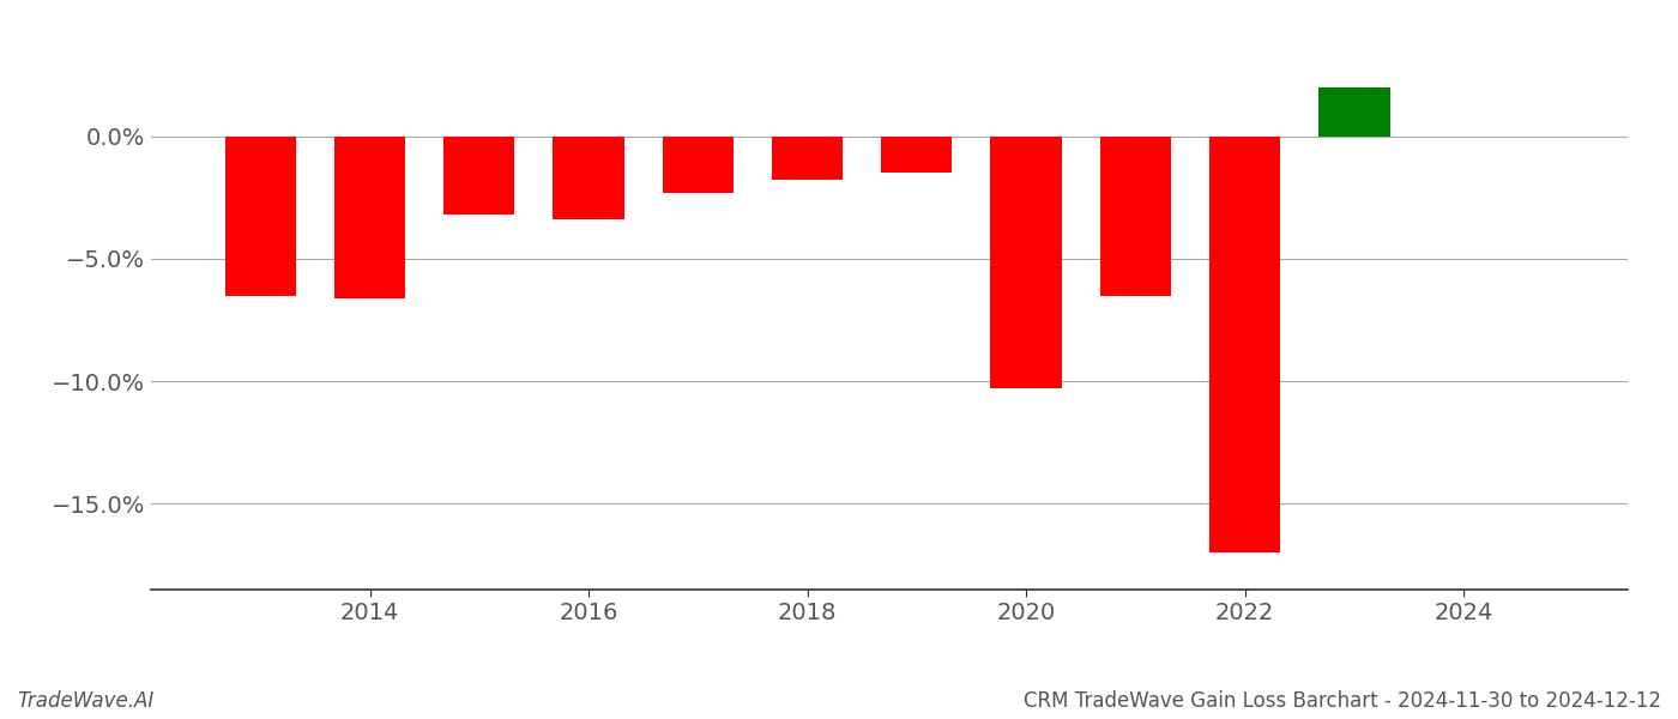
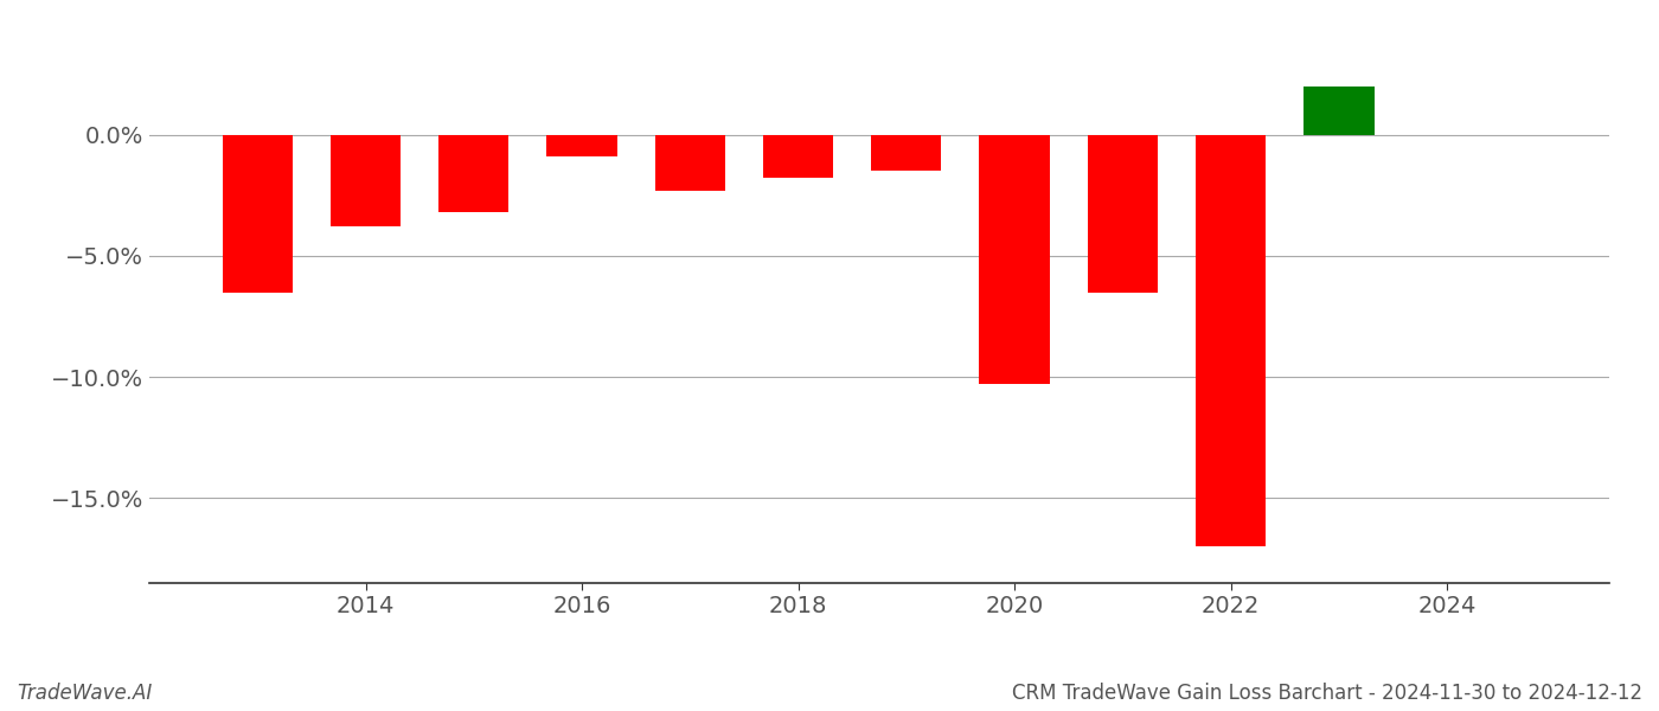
2014: -6.6% -> -3.8%
2016: -3.4% -> -0.9%
